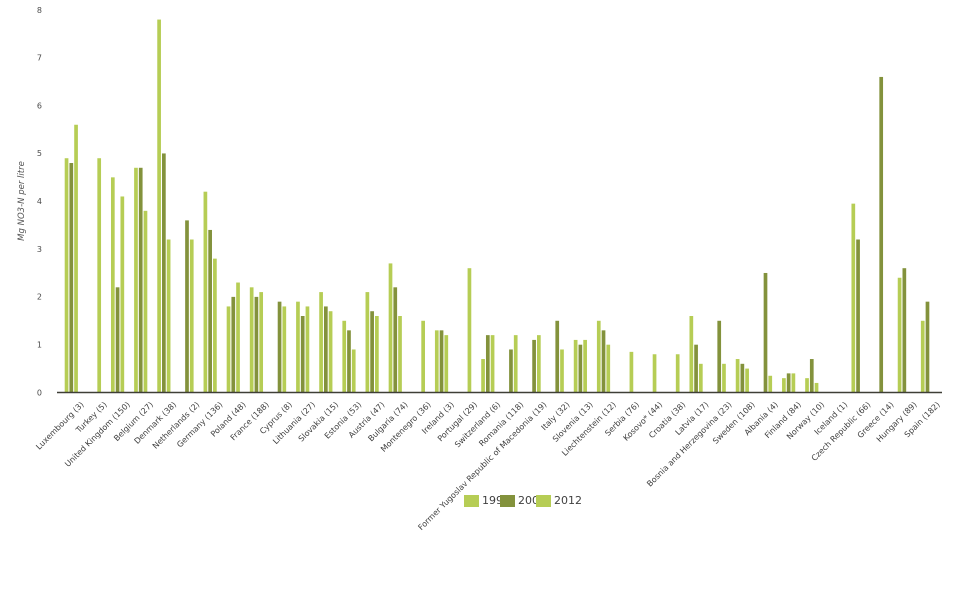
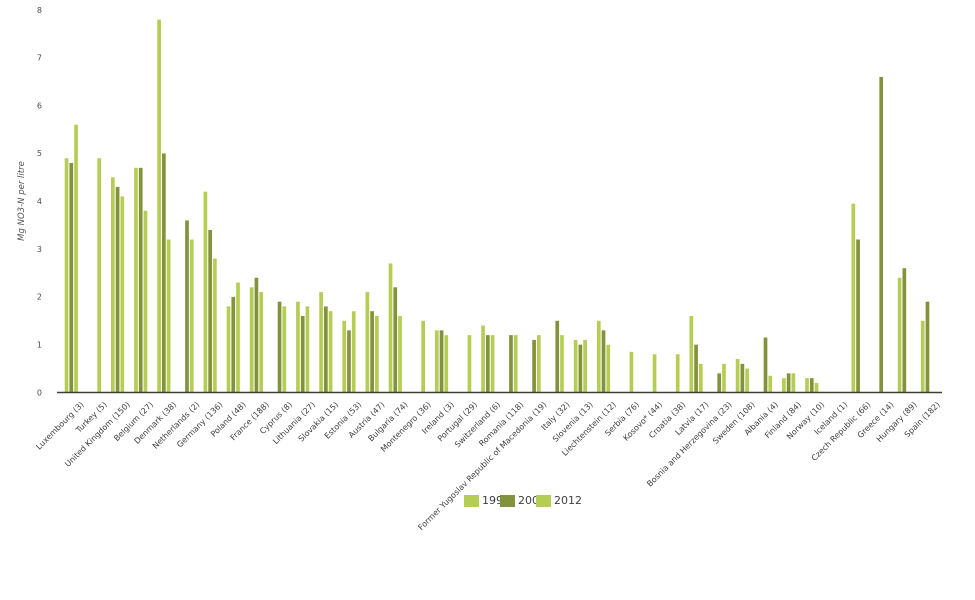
2002/United Kingdom (150): 2.2 -> 4.3
2002/France (188): 2.0 -> 2.4
2012/Estonia (53): 0.9 -> 1.7
2012/Portugal (29): 2.6 -> 1.2
1992/Switzerland (6): 0.7 -> 1.4
2002/Romania (118): 0.9 -> 1.2
2012/Italy (32): 0.9 -> 1.2
2002/Bosnia and Herzegovina (23): 1.5 -> 0.4
2002/Albania (4): 2.5 -> 1.1
2002/Norway (10): 0.7 -> 0.3
